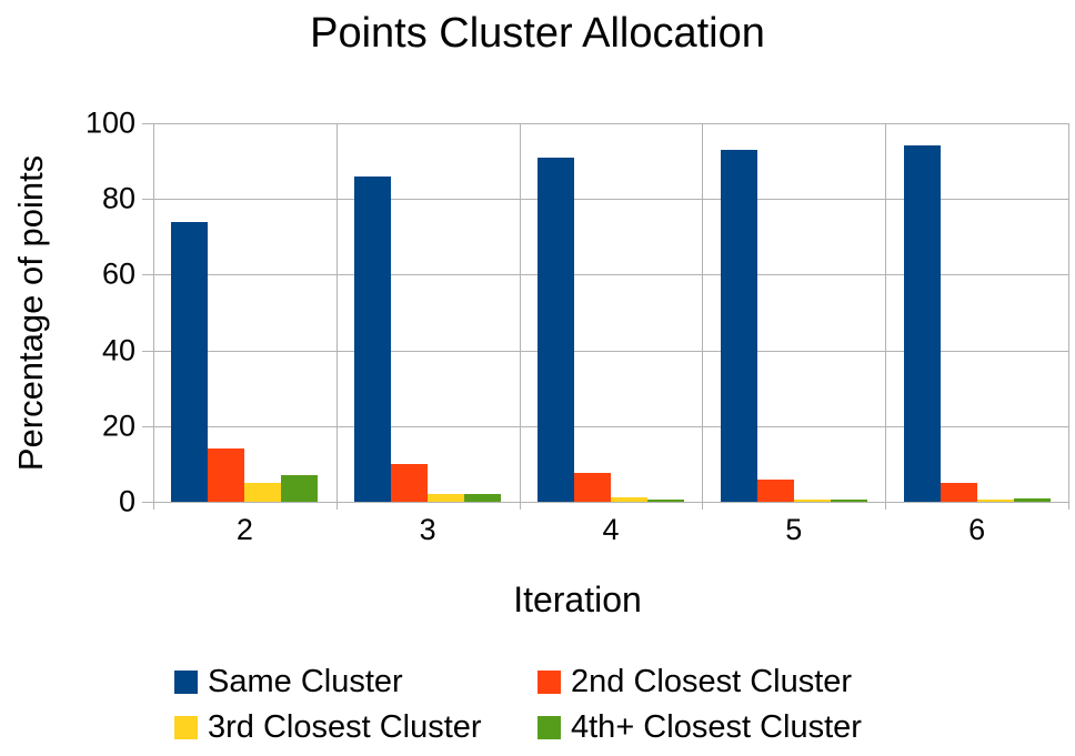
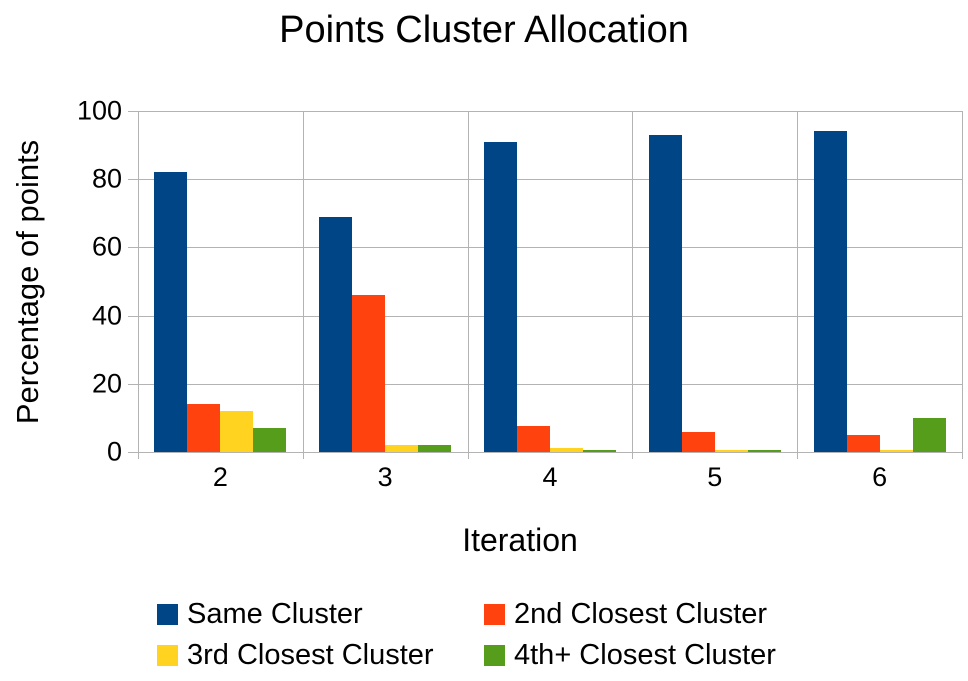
Same Cluster/2: 74 -> 82
3rd Closest Cluster/2: 5 -> 12
Same Cluster/3: 86 -> 69
2nd Closest Cluster/3: 10 -> 46
4th+ Closest Cluster/6: 1 -> 10
